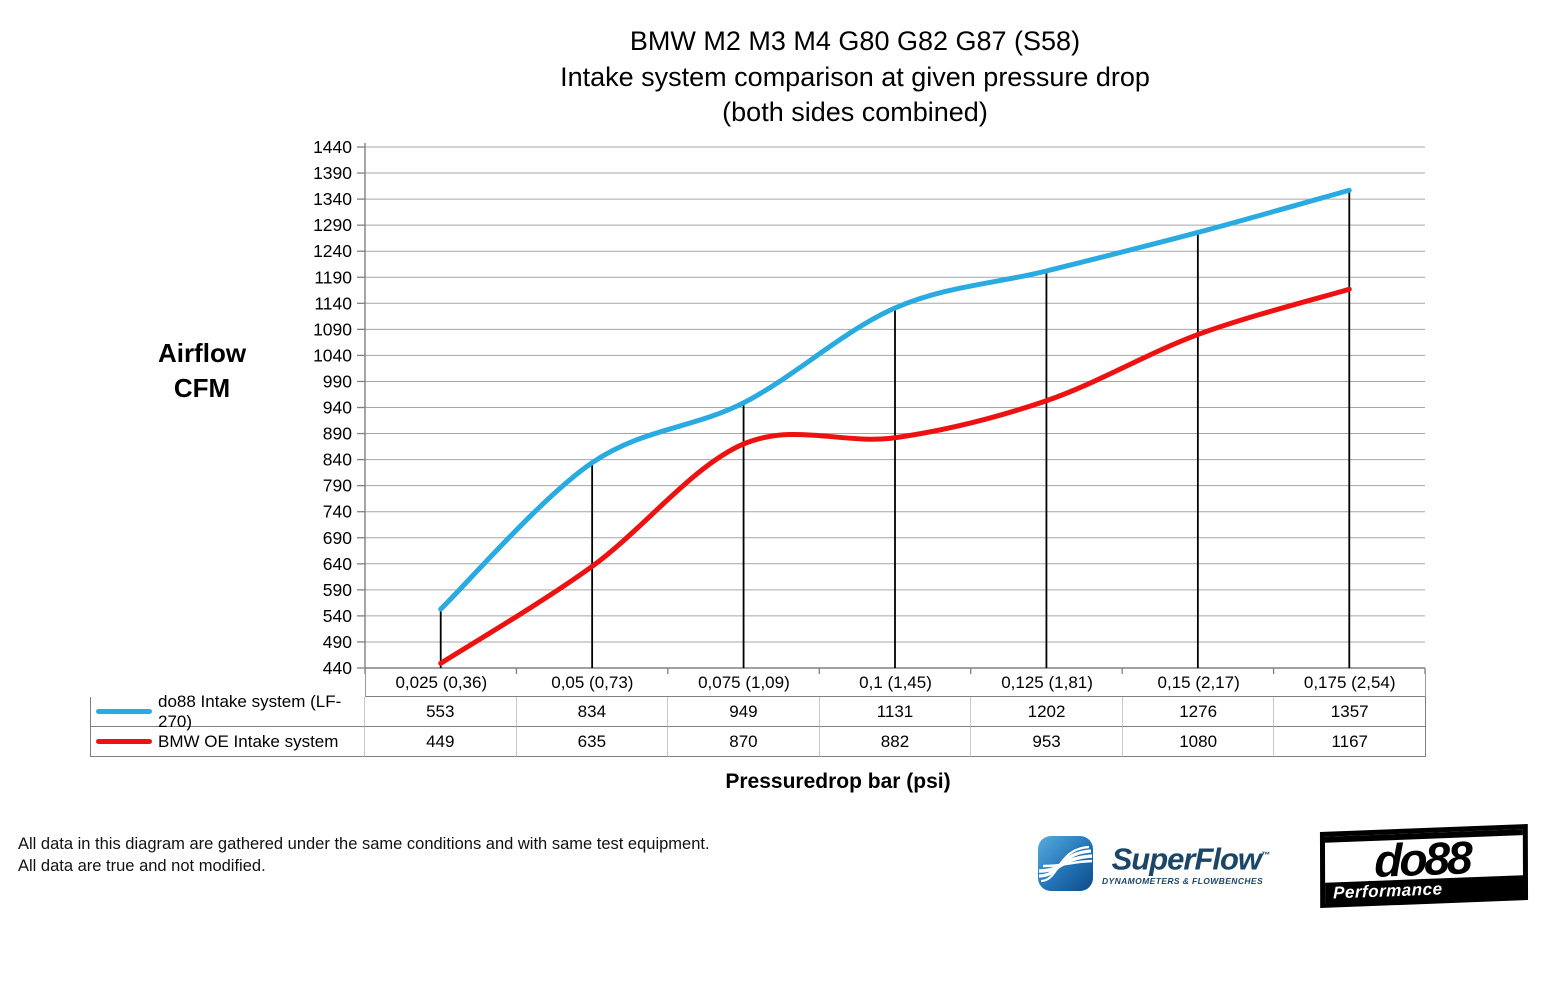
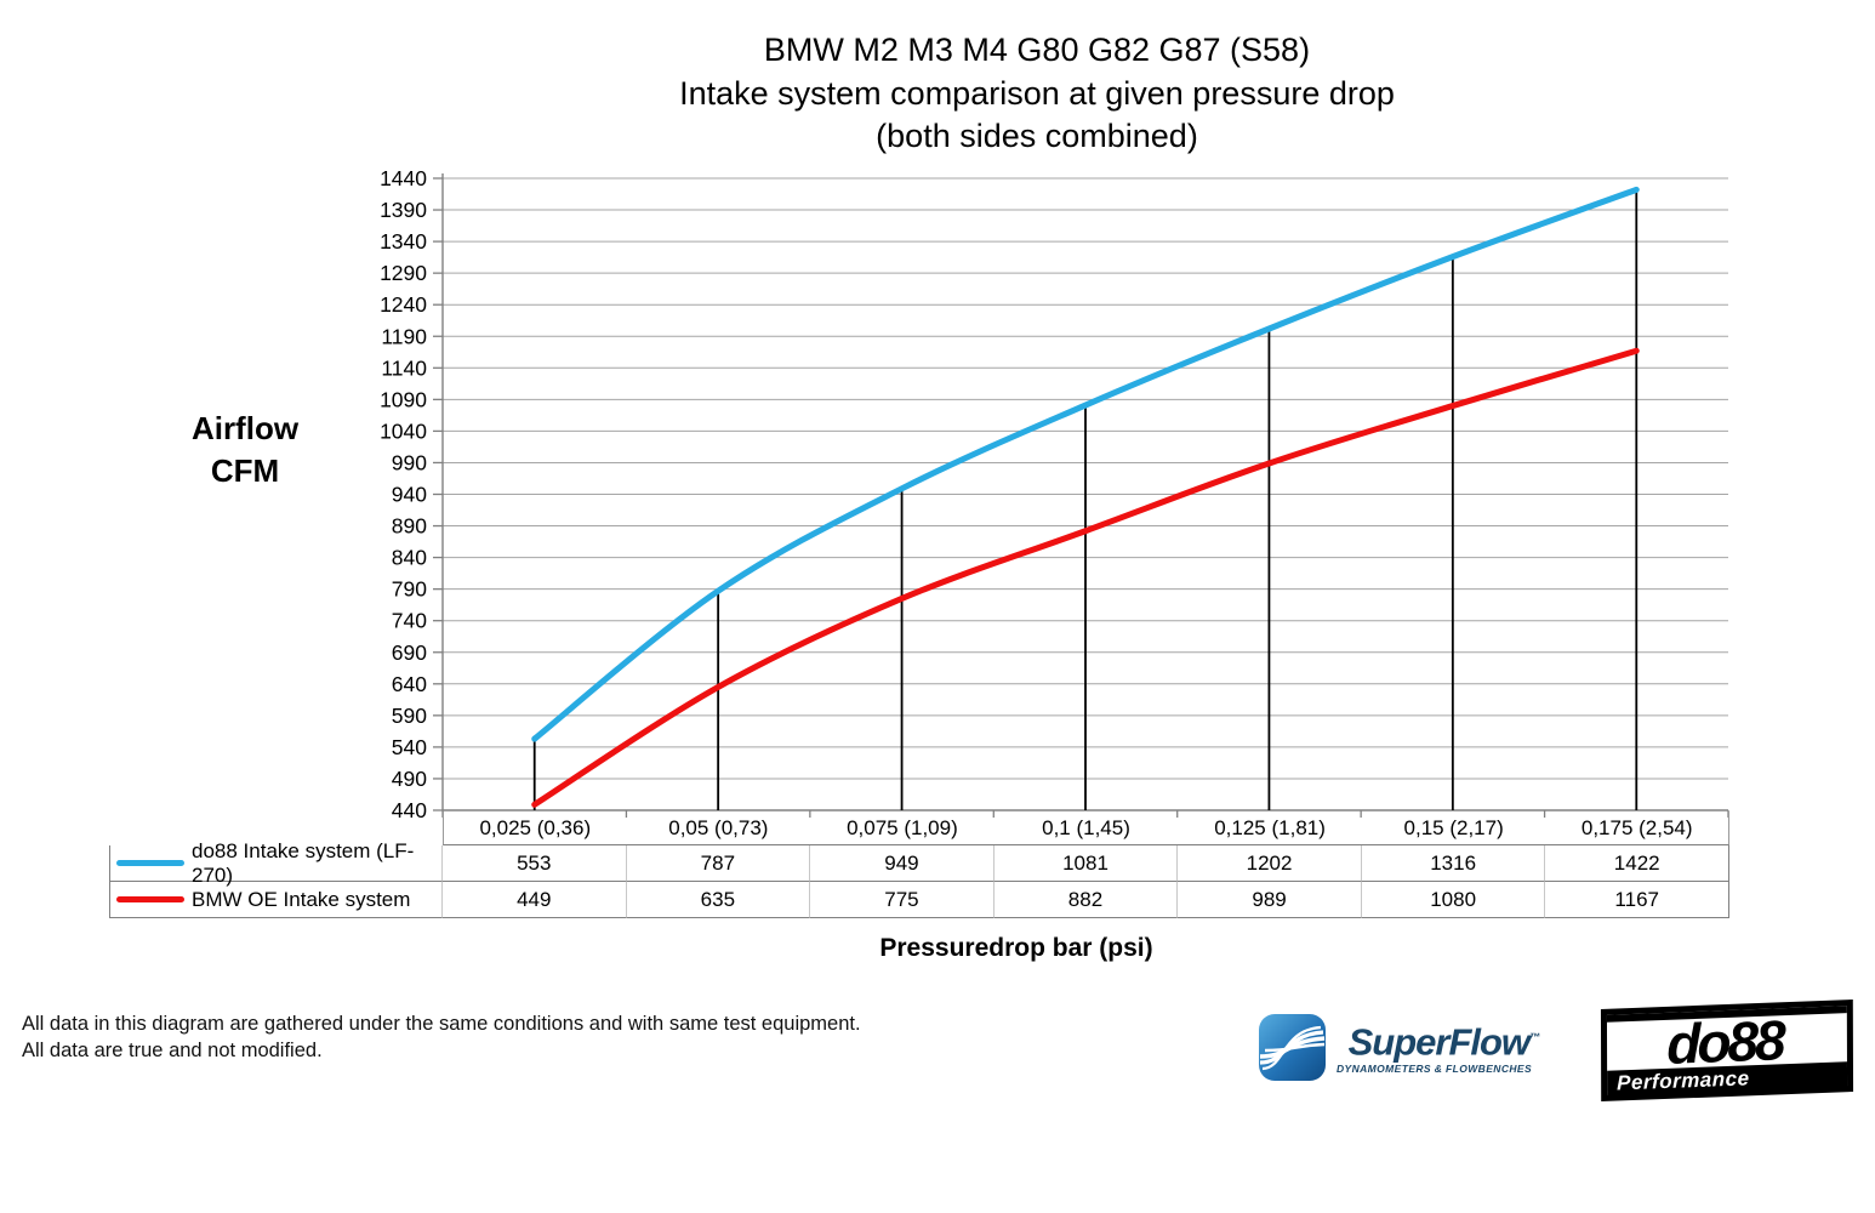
do88 Intake system (LF-270)/0,05 (0,73): 834 -> 787
BMW OE Intake system/0,075 (1,09): 870 -> 775
do88 Intake system (LF-270)/0,1 (1,45): 1131 -> 1081
BMW OE Intake system/0,125 (1,81): 953 -> 989
do88 Intake system (LF-270)/0,15 (2,17): 1276 -> 1316
do88 Intake system (LF-270)/0,175 (2,54): 1357 -> 1422
